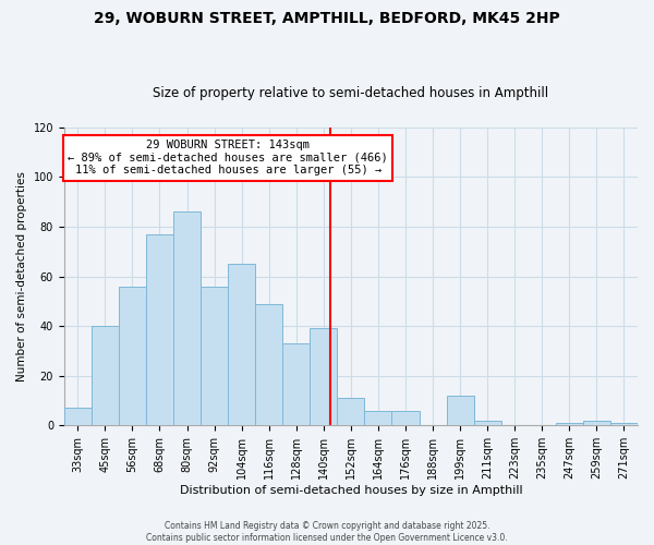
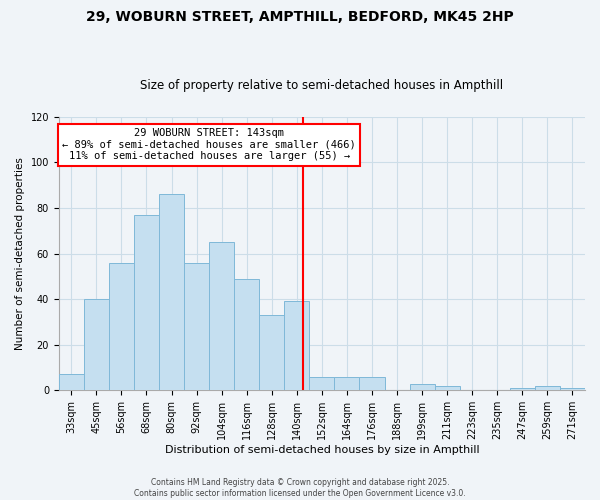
152sqm: 11 -> 6
199sqm: 12 -> 3
